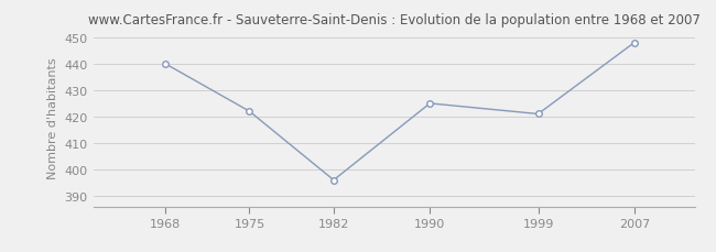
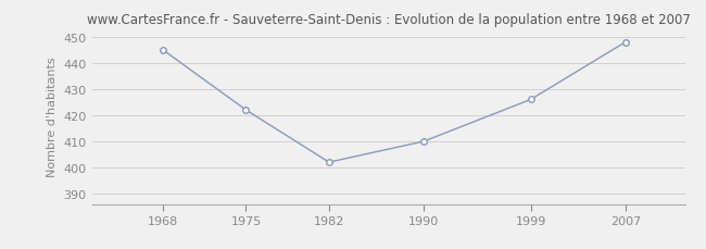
1968: 440 -> 445
1982: 396 -> 402
1990: 425 -> 410
1999: 421 -> 426
